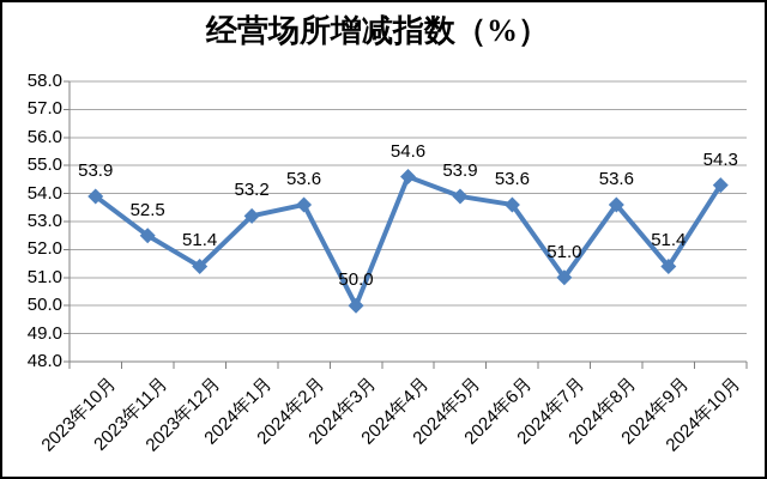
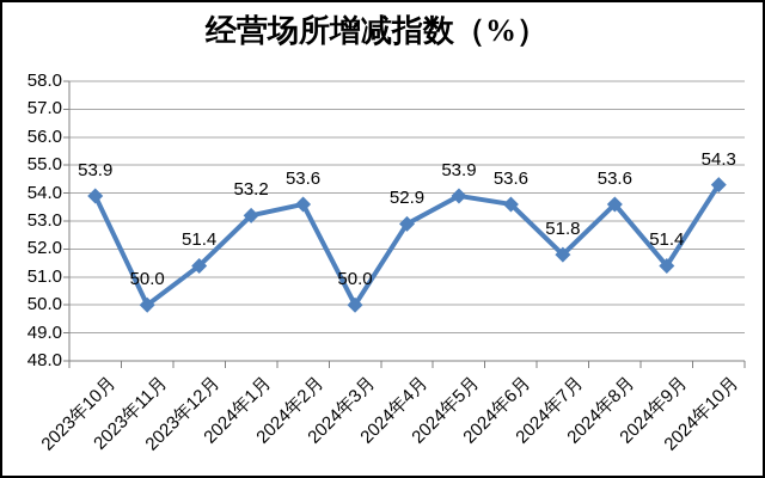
2023年11月: 52.5 -> 50.0
2024年4月: 54.6 -> 52.9
2024年7月: 51.0 -> 51.8
